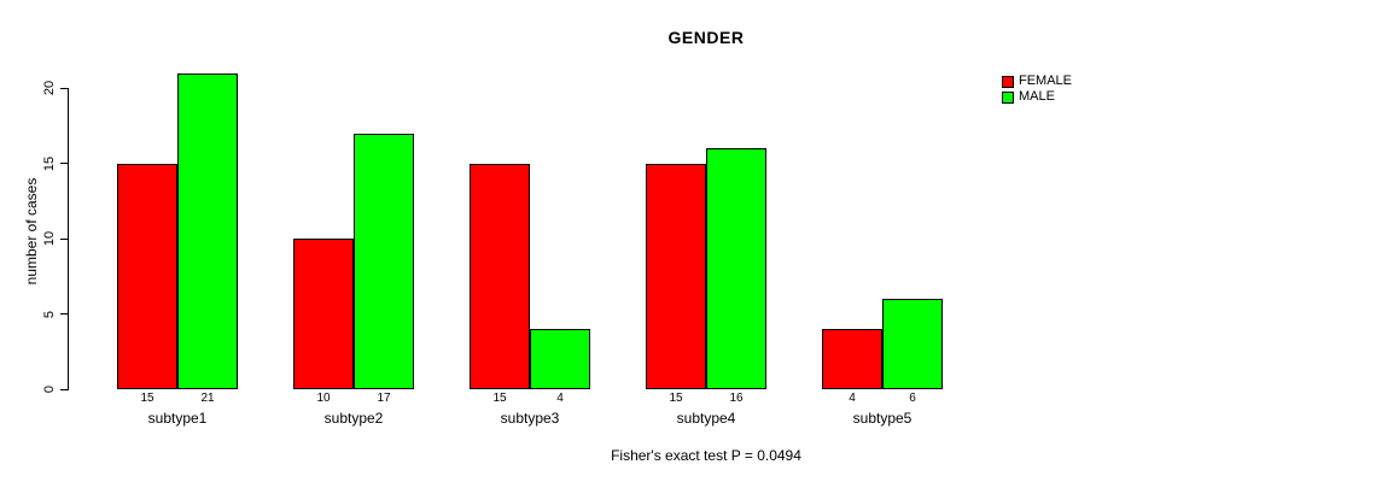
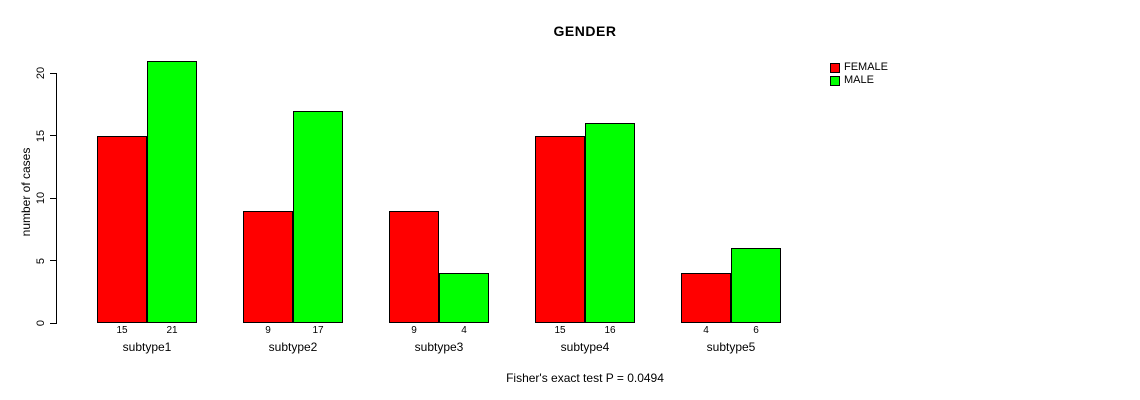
FEMALE/subtype2: 10 -> 9
FEMALE/subtype3: 15 -> 9
